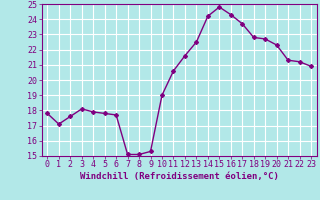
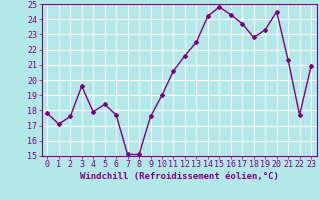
3: 18.1 -> 19.6
5: 17.8 -> 18.4
9: 15.3 -> 17.6
19: 22.7 -> 23.3
20: 22.3 -> 24.5
22: 21.2 -> 17.7
